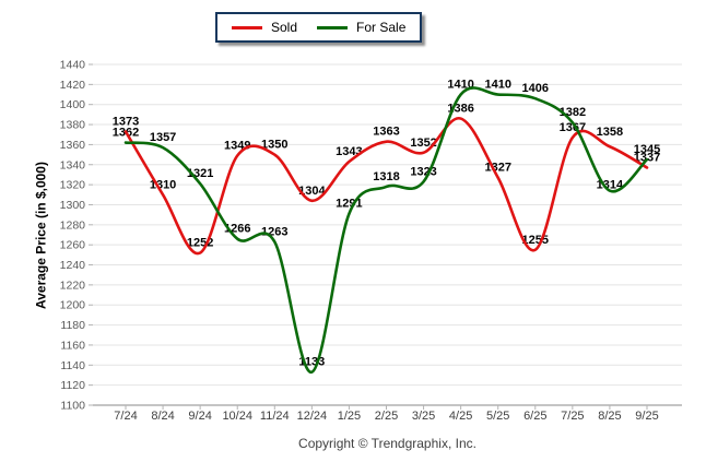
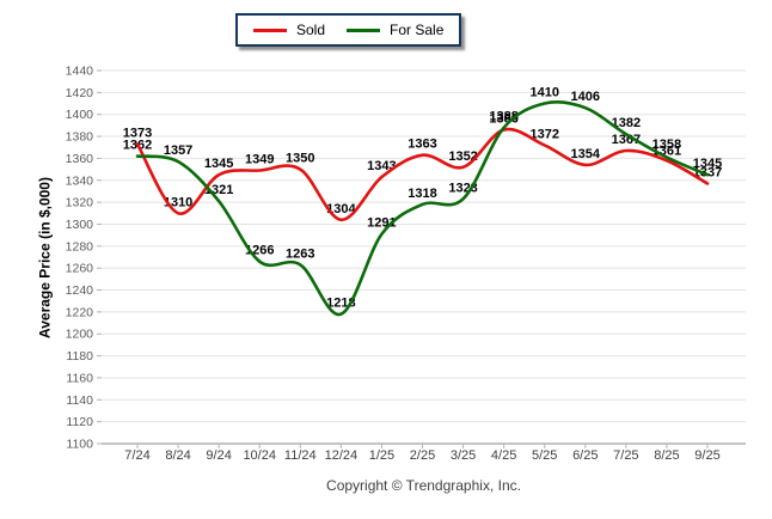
Sold/9/24: 1252 -> 1345
For Sale/12/24: 1133 -> 1218
For Sale/4/25: 1410 -> 1388
Sold/5/25: 1327 -> 1372
Sold/6/25: 1255 -> 1354
For Sale/8/25: 1314 -> 1361
